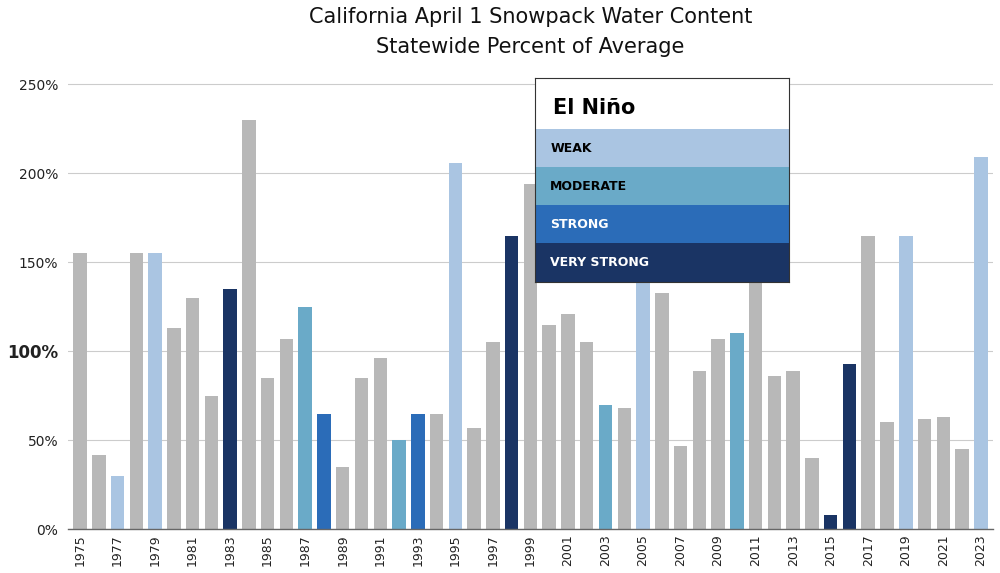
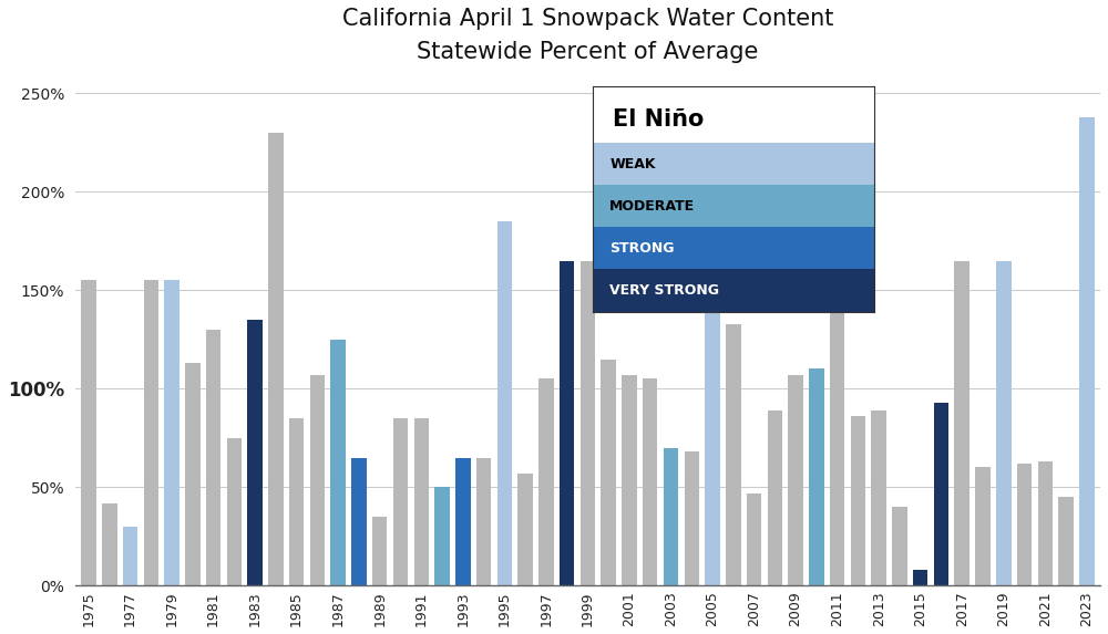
1991: 96% -> 85%
1995: 206% -> 185%
1999: 194% -> 165%
2001: 121% -> 107%
2023: 209% -> 238%
